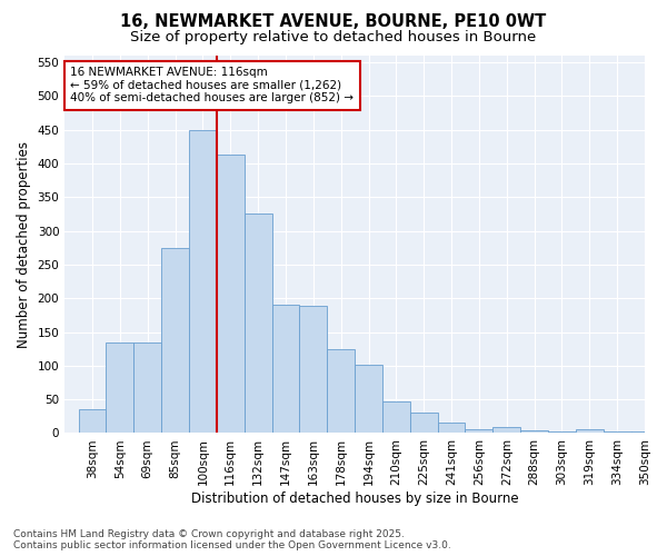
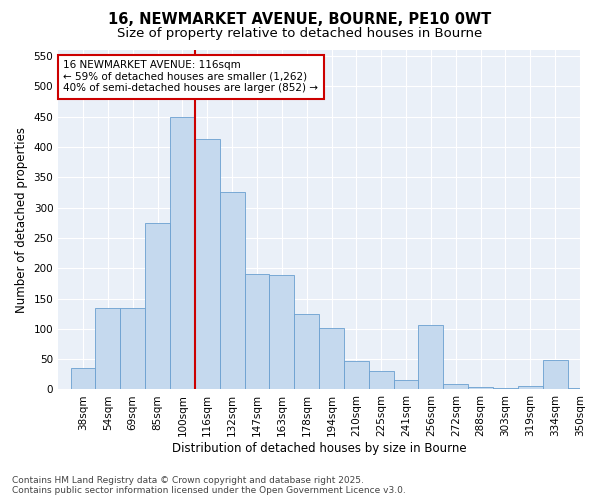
256sqm: 6 -> 106
334sqm: 2 -> 48
